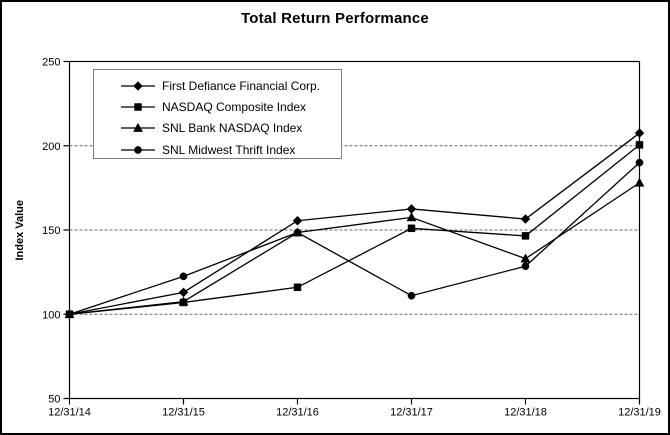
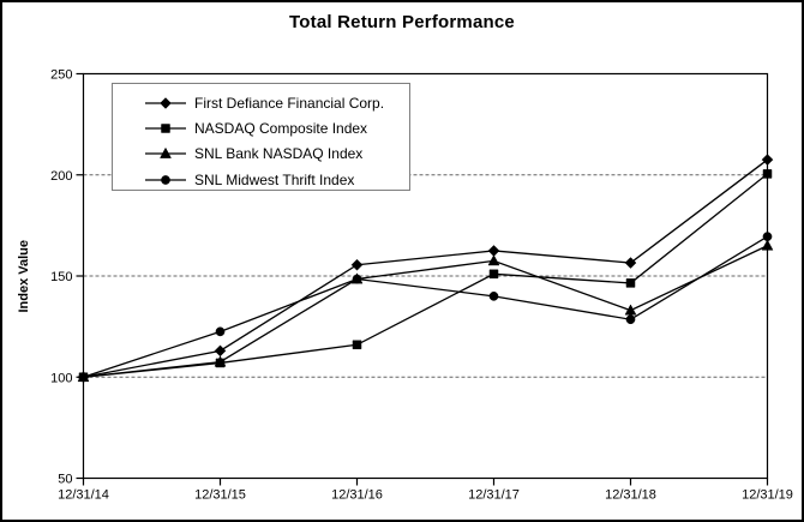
SNL Midwest Thrift Index/12/31/17: 111 -> 140
SNL Bank NASDAQ Index/12/31/19: 178 -> 165
SNL Midwest Thrift Index/12/31/19: 190 -> 170
